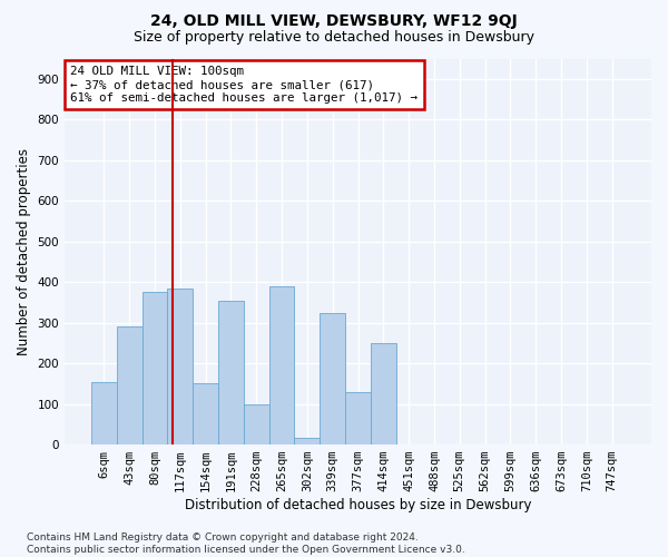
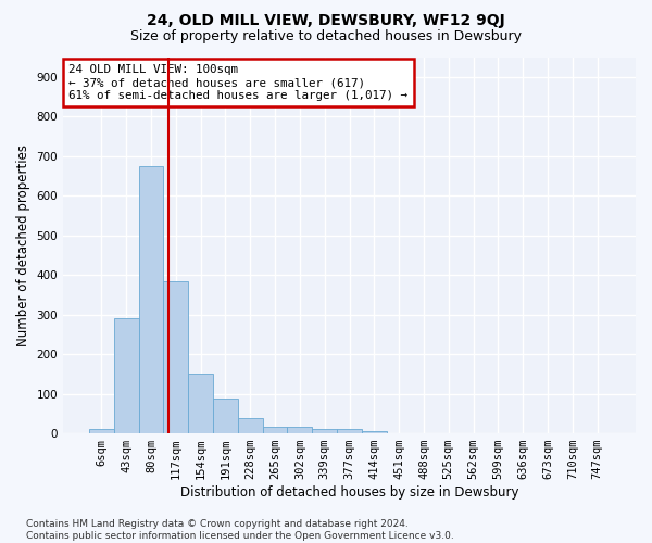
6sqm: 155 -> 10
80sqm: 375 -> 675
191sqm: 355 -> 88
228sqm: 100 -> 38
265sqm: 390 -> 16
339sqm: 325 -> 11
377sqm: 130 -> 10
414sqm: 250 -> 7
